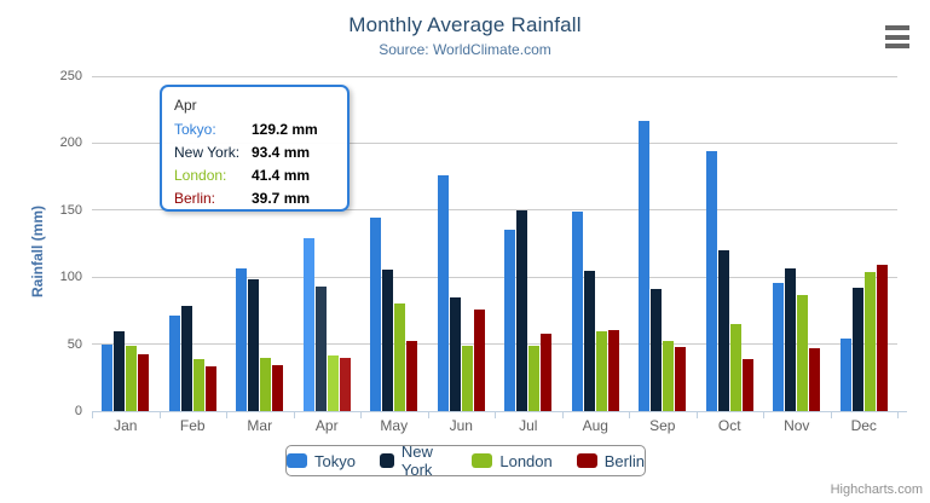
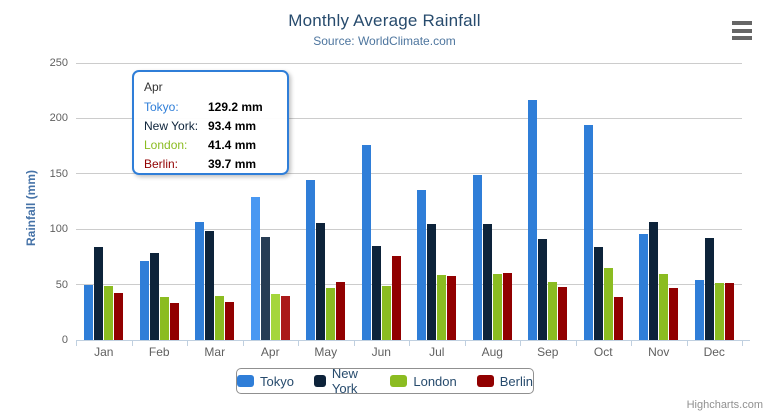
New York/Jan: 60 -> 84
London/May: 80 -> 47
New York/Jul: 150 -> 105
London/Jul: 49 -> 59
New York/Oct: 120 -> 84
London/Nov: 87 -> 59
London/Dec: 104 -> 51
Berlin/Dec: 109 -> 51
